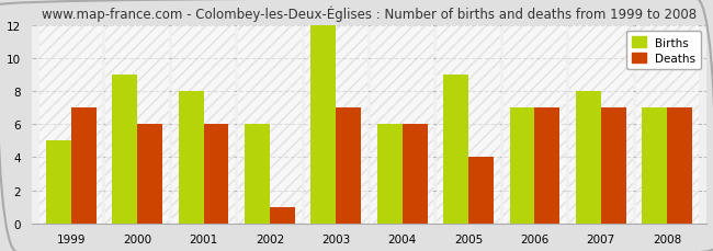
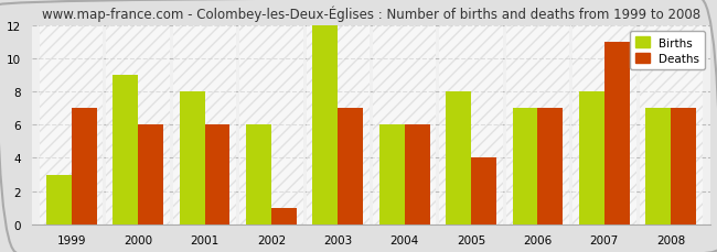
Births/1999: 5 -> 3
Births/2005: 9 -> 8
Deaths/2007: 7 -> 11
